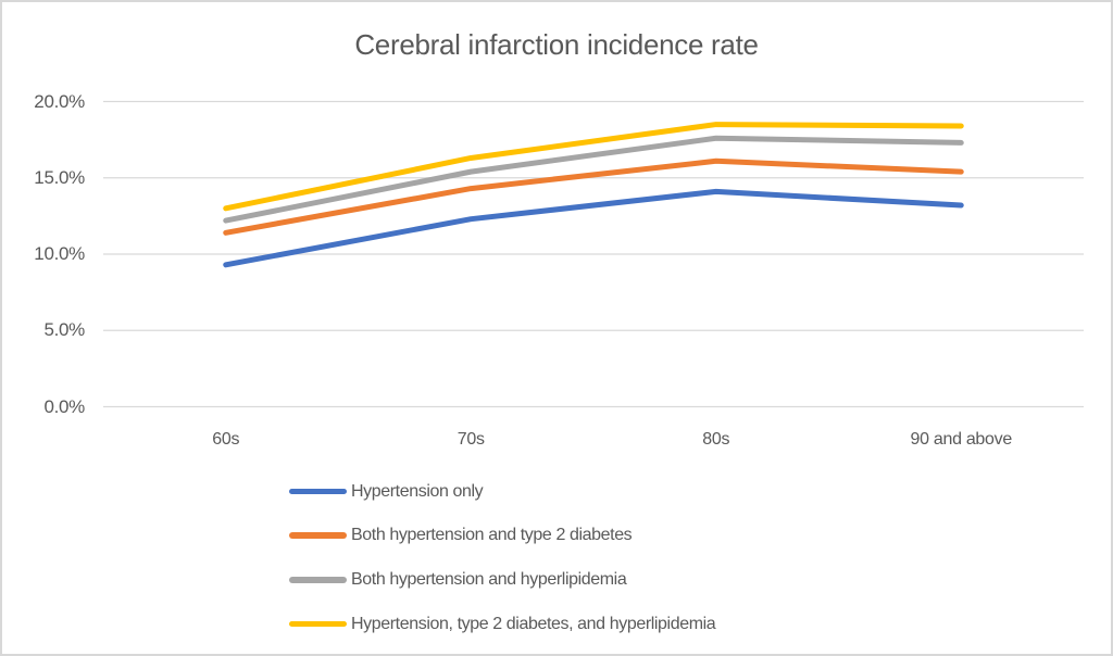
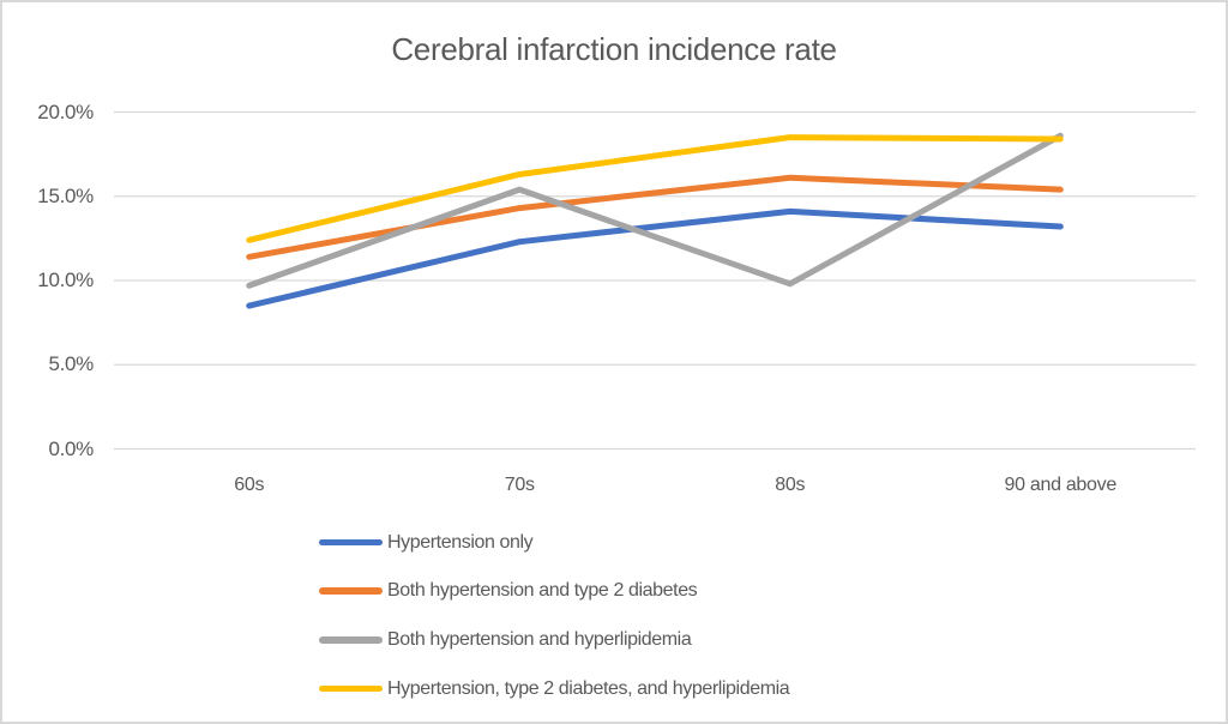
Hypertension only/60s: 9.3% -> 8.5%
Both hypertension and hyperlipidemia/60s: 12.2% -> 9.7%
Hypertension, type 2 diabetes, and hyperlipidemia/60s: 13.0% -> 12.4%
Both hypertension and hyperlipidemia/80s: 17.6% -> 9.8%
Both hypertension and hyperlipidemia/90 and above: 17.3% -> 18.6%
